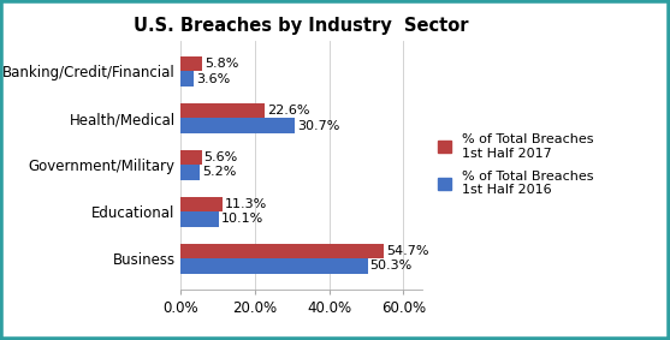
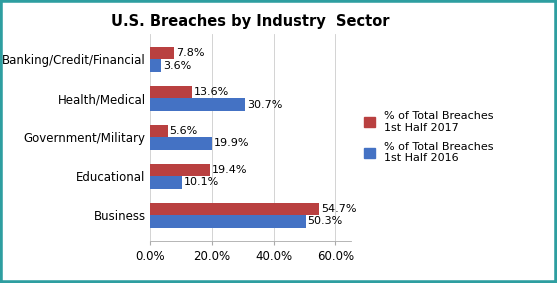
% of Total Breaches 1st Half 2017/Banking/Credit/Financial: 5.8% -> 7.8%
% of Total Breaches 1st Half 2017/Health/Medical: 22.6% -> 13.6%
% of Total Breaches 1st Half 2016/Government/Military: 5.2% -> 19.9%
% of Total Breaches 1st Half 2017/Educational: 11.3% -> 19.4%
